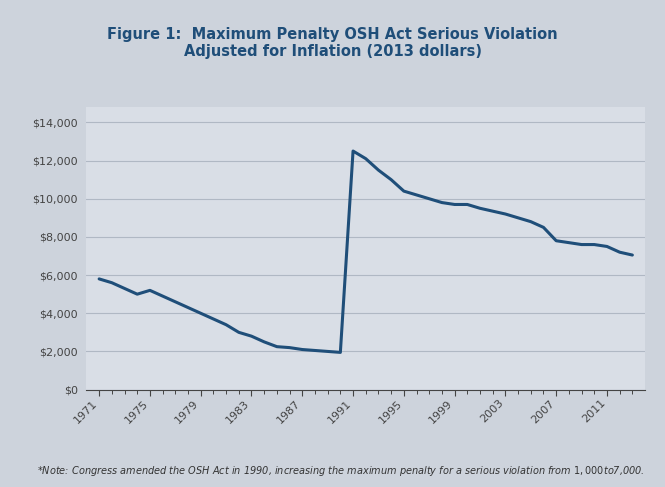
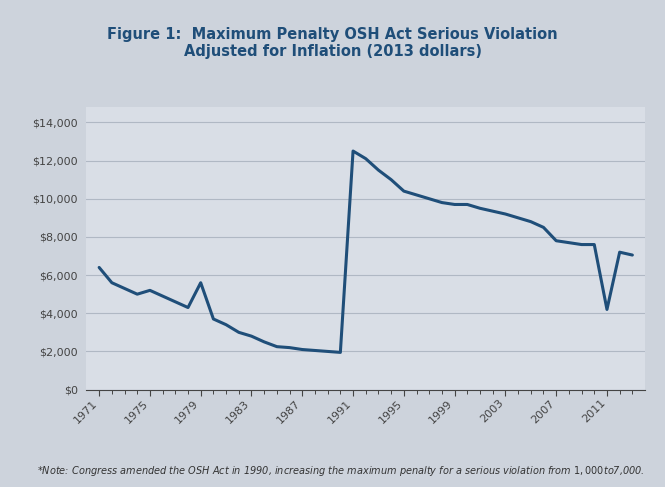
1971: $5,800 -> $6,400
1979: $4,000 -> $5,600
2011: $7,500 -> $4,200
